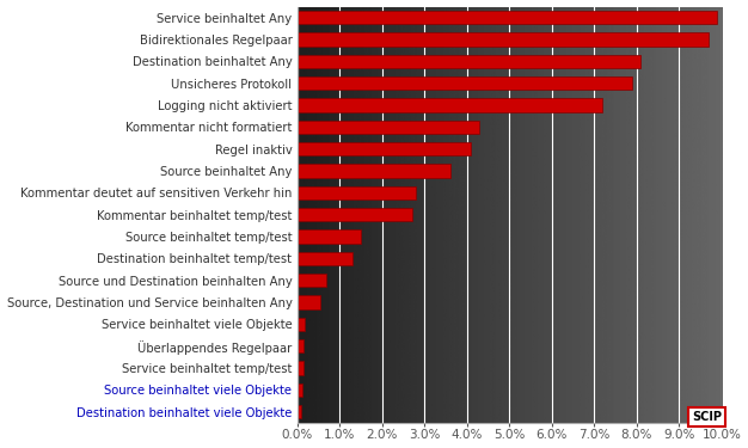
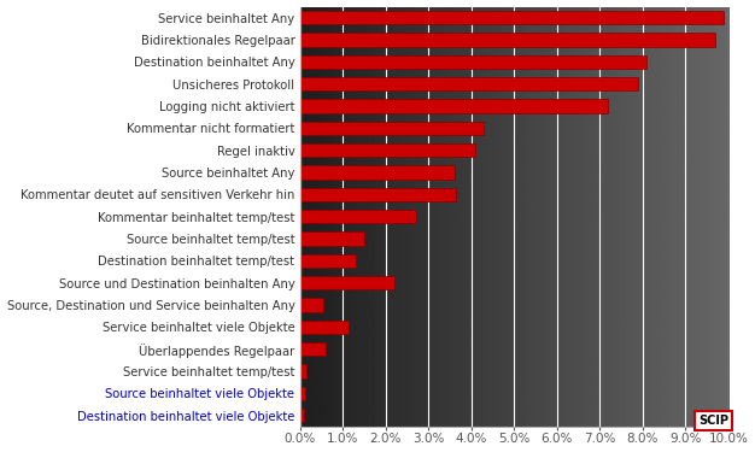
Kommentar deutet auf sensitiven Verkehr hin: 2.80% -> 3.65%
Source und Destination beinhalten Any: 0.70% -> 2.20%
Service beinhaltet viele Objekte: 0.18% -> 1.15%
Überlappendes Regelpaar: 0.16% -> 0.60%
